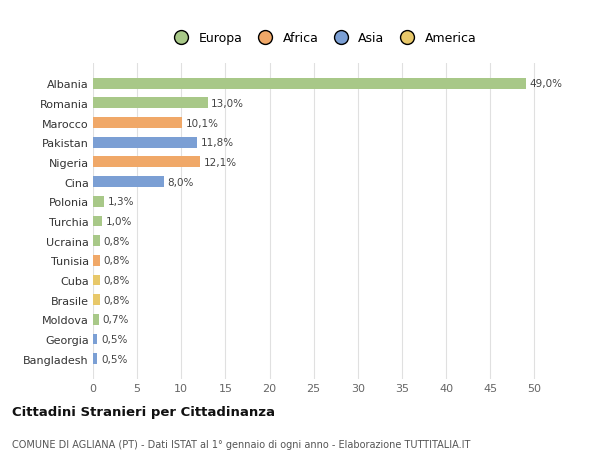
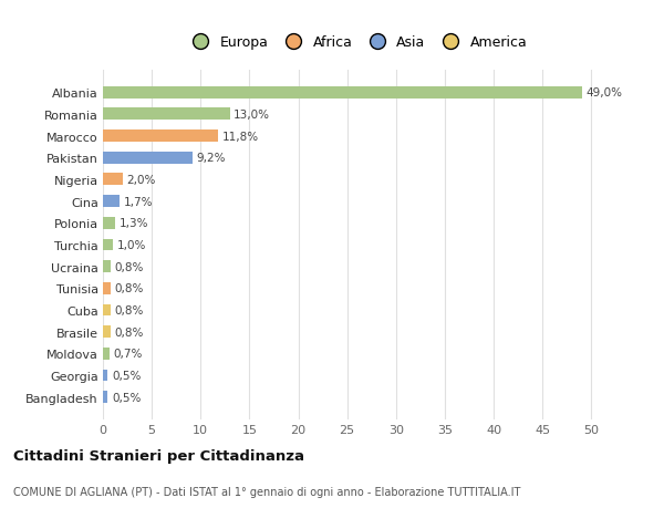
Marocco: 10,1% -> 11,8%
Pakistan: 11,8% -> 9,2%
Nigeria: 12,1% -> 2,0%
Cina: 8,0% -> 1,7%
